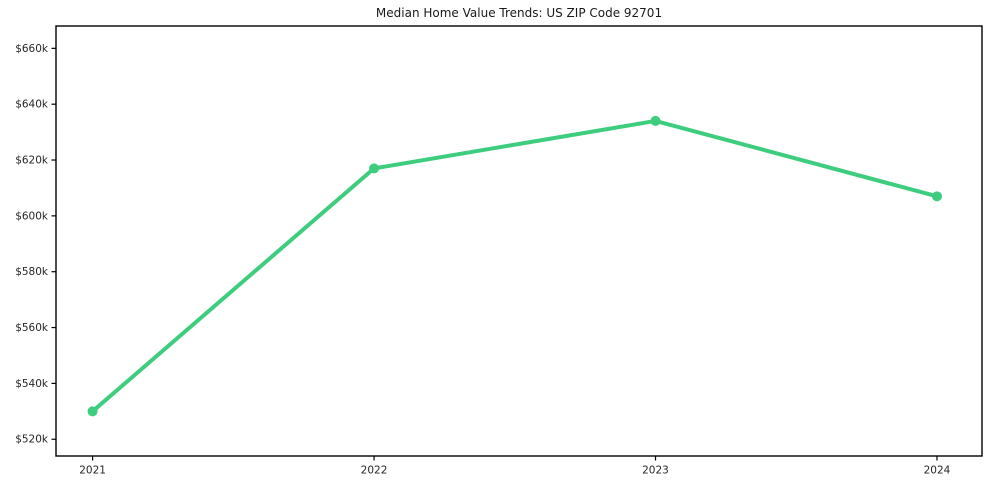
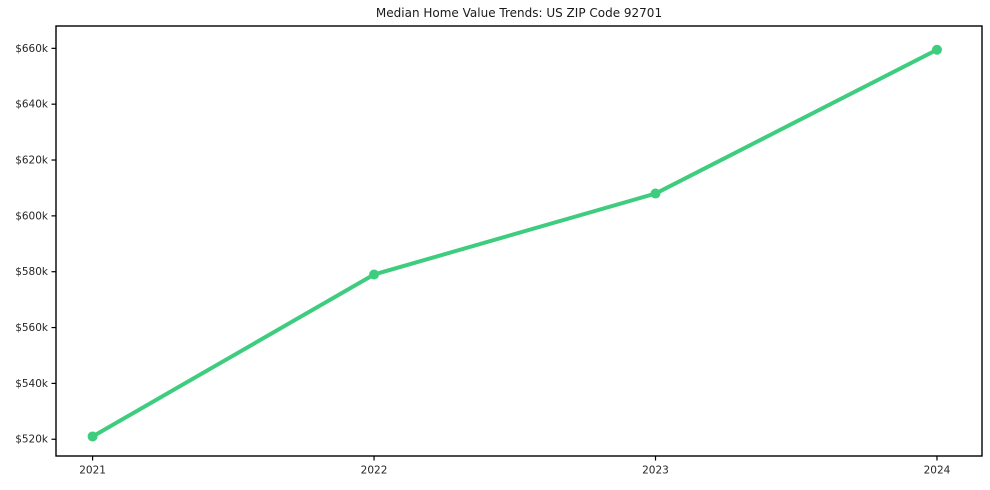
2021: $530k -> $521k
2022: $617k -> $579k
2023: $634k -> $608k
2024: $607k -> $660k
